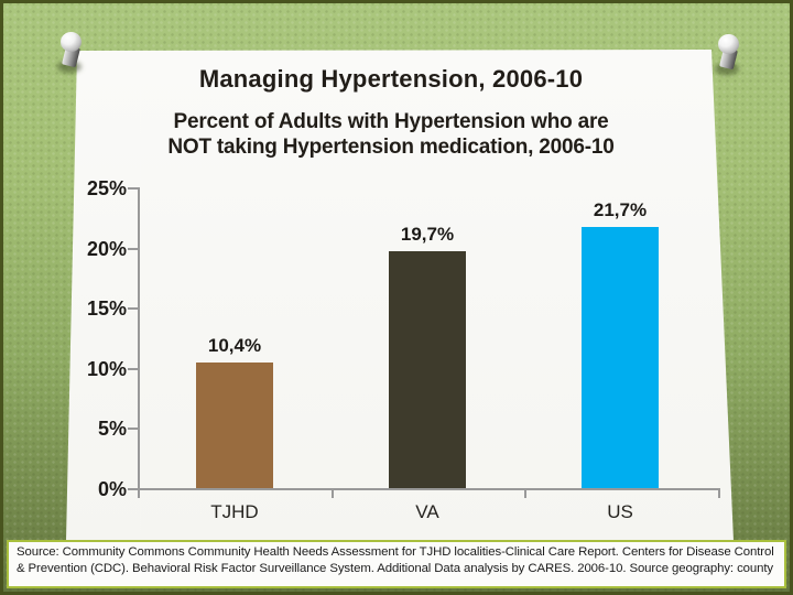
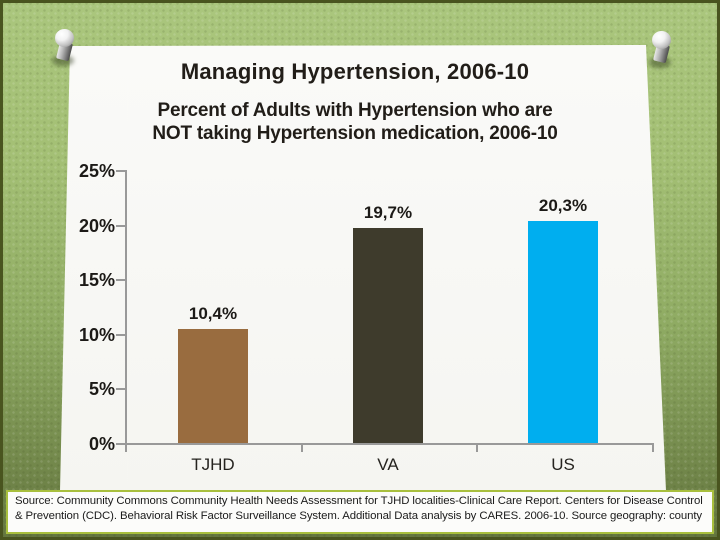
US: 21,7% -> 20,3%
